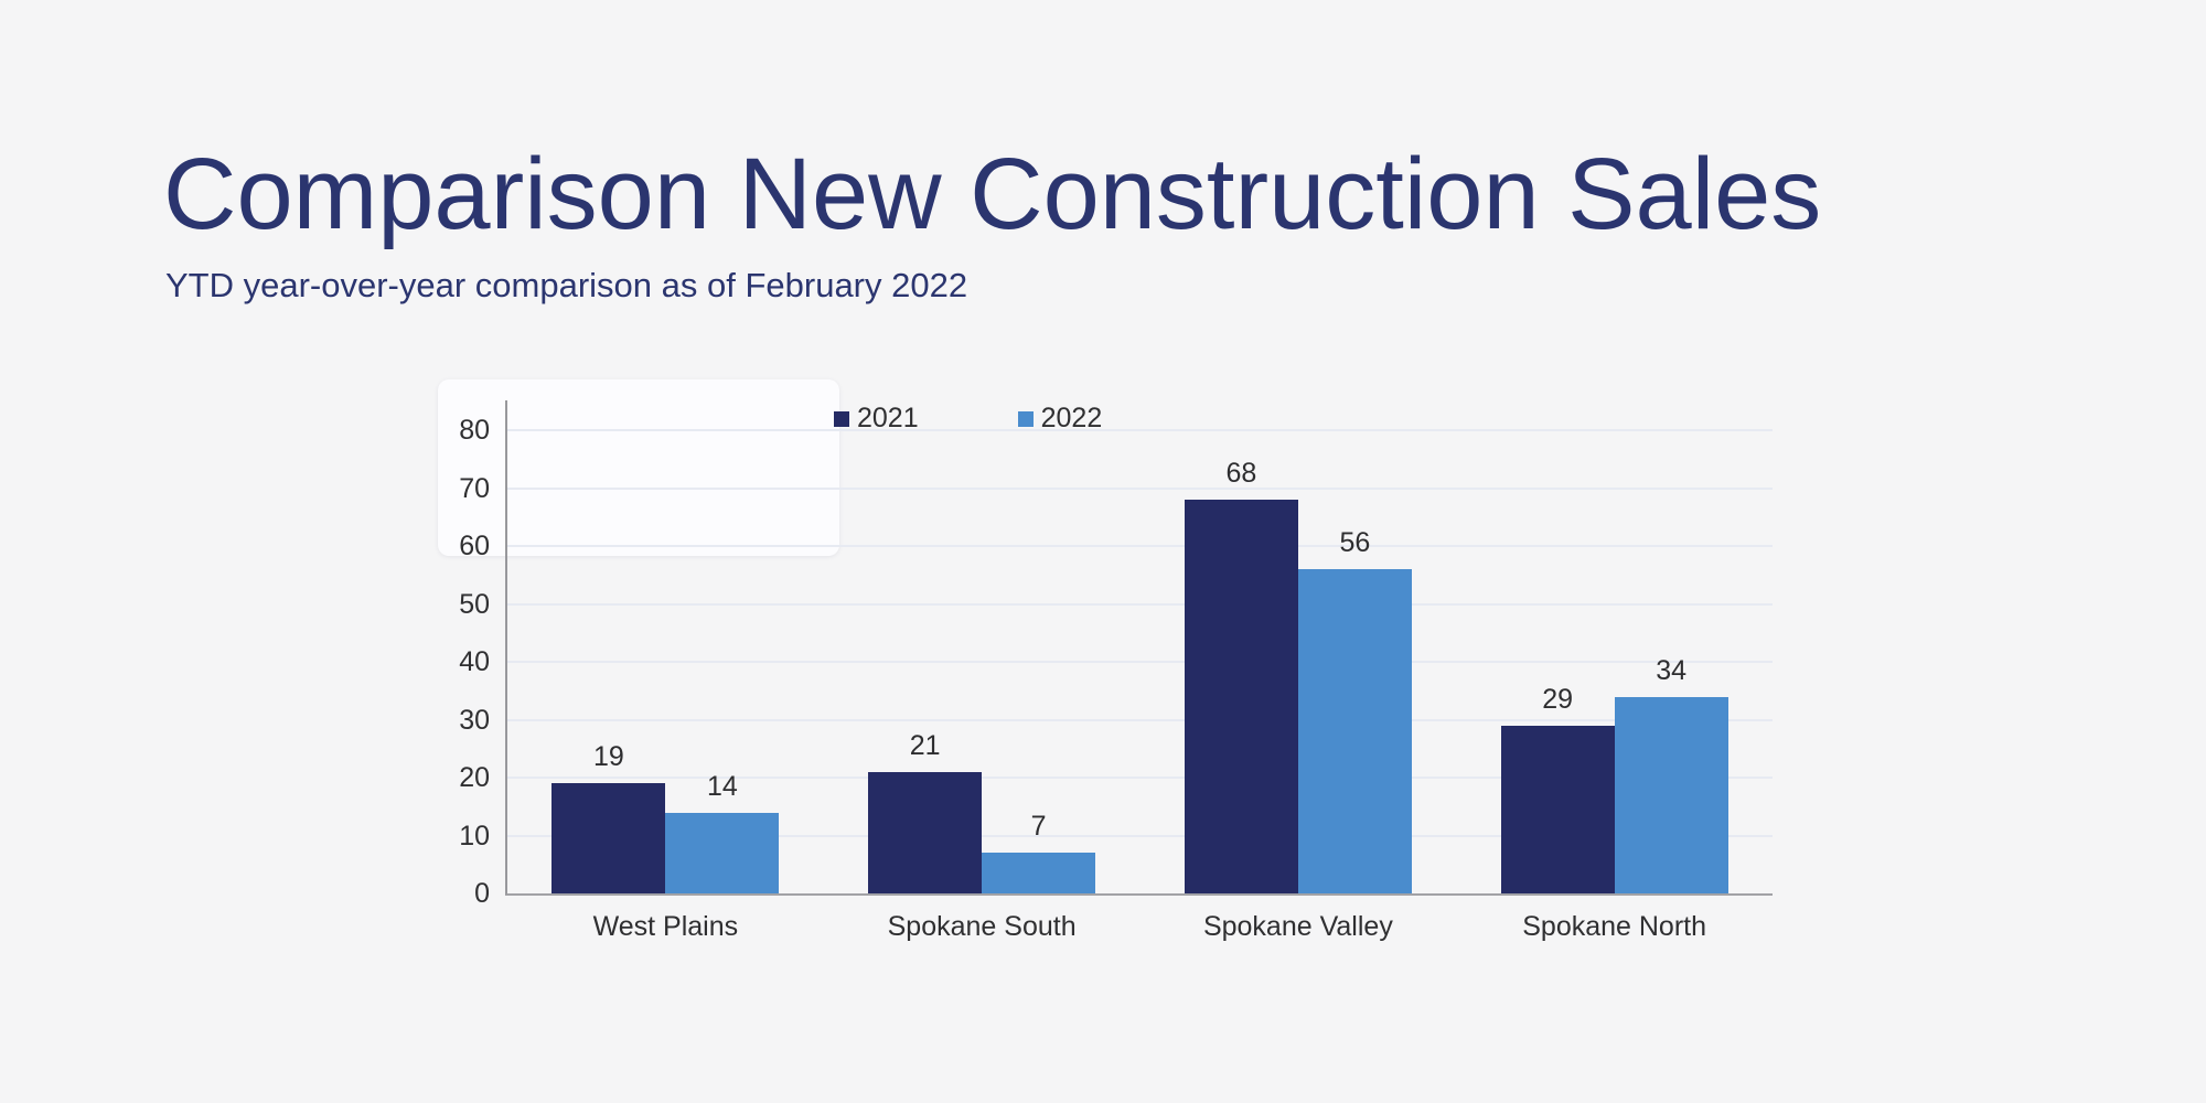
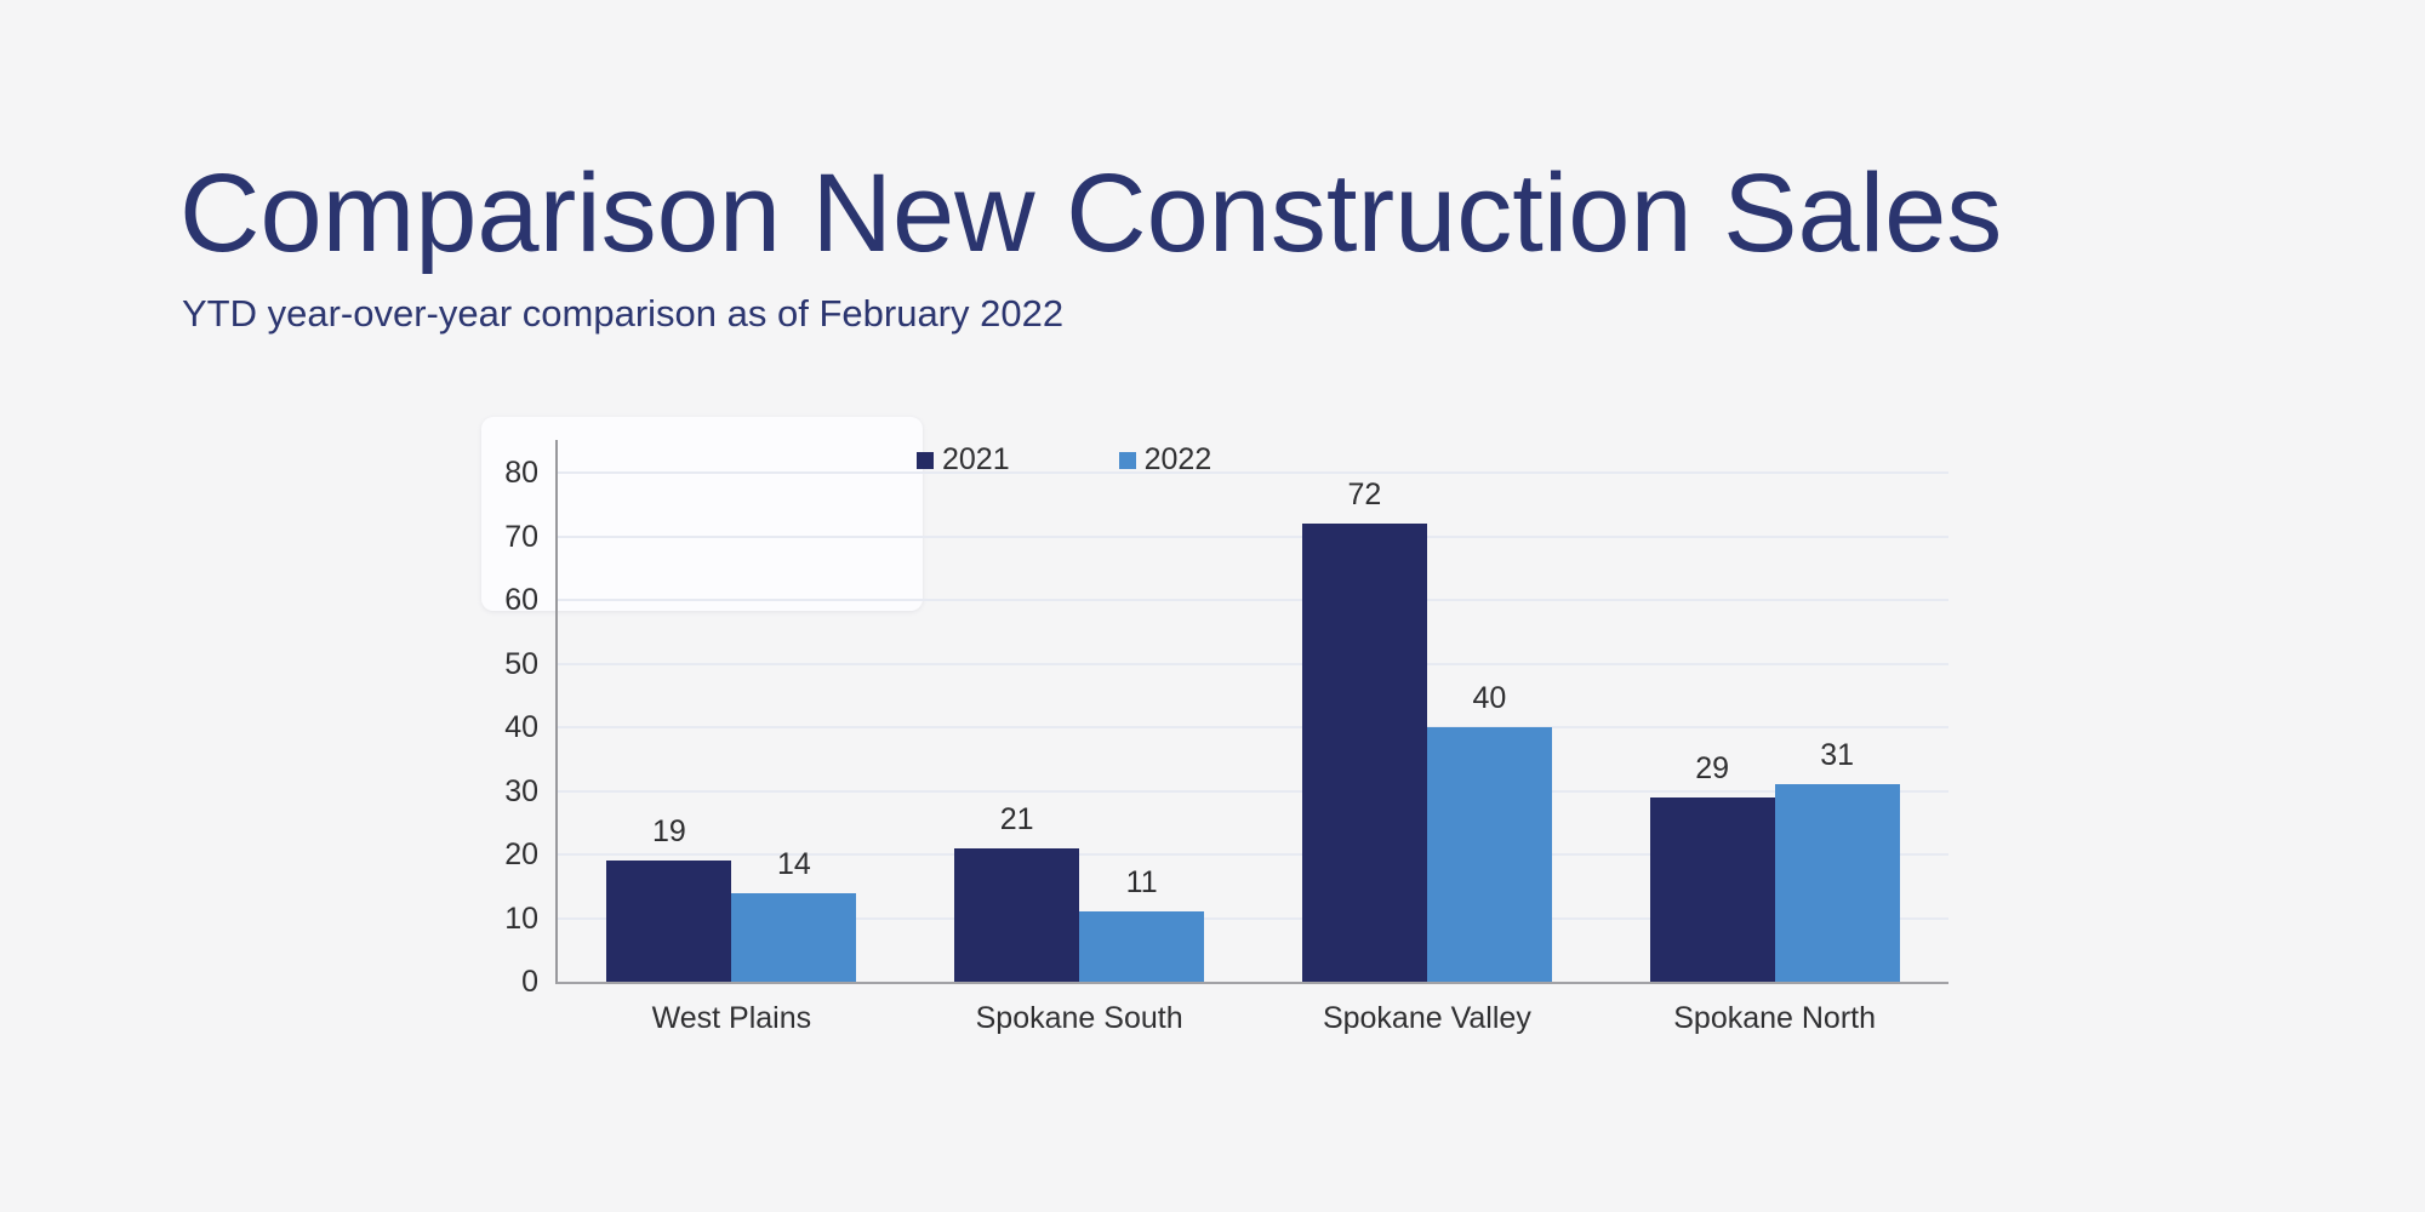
2022/Spokane South: 7 -> 11
2021/Spokane Valley: 68 -> 72
2022/Spokane Valley: 56 -> 40
2022/Spokane North: 34 -> 31
